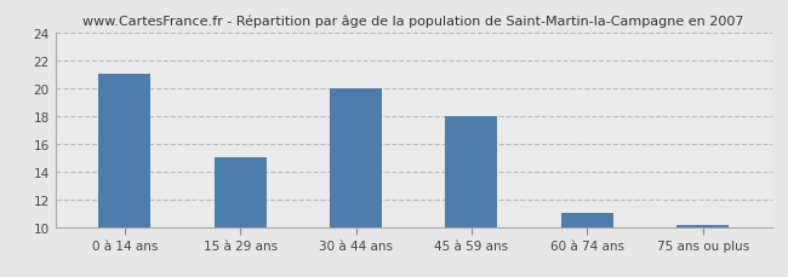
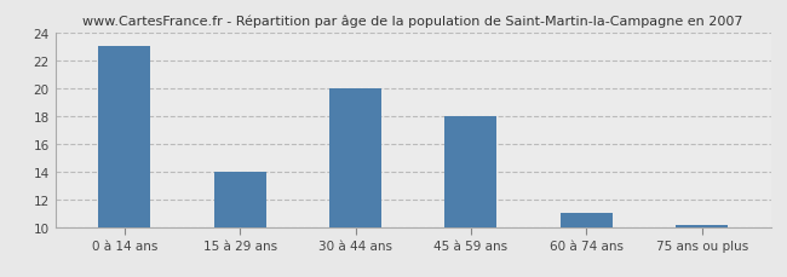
0 à 14 ans: 21.0 -> 23.0
15 à 29 ans: 15.0 -> 14.0
